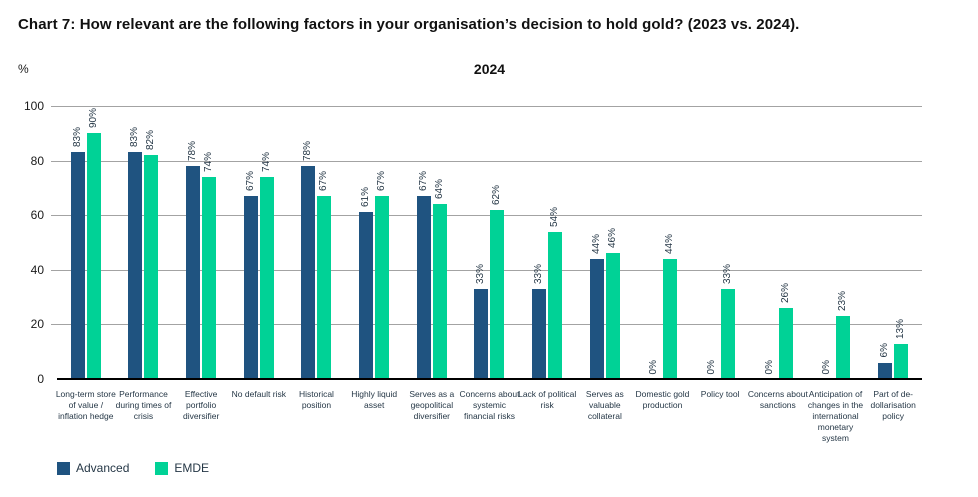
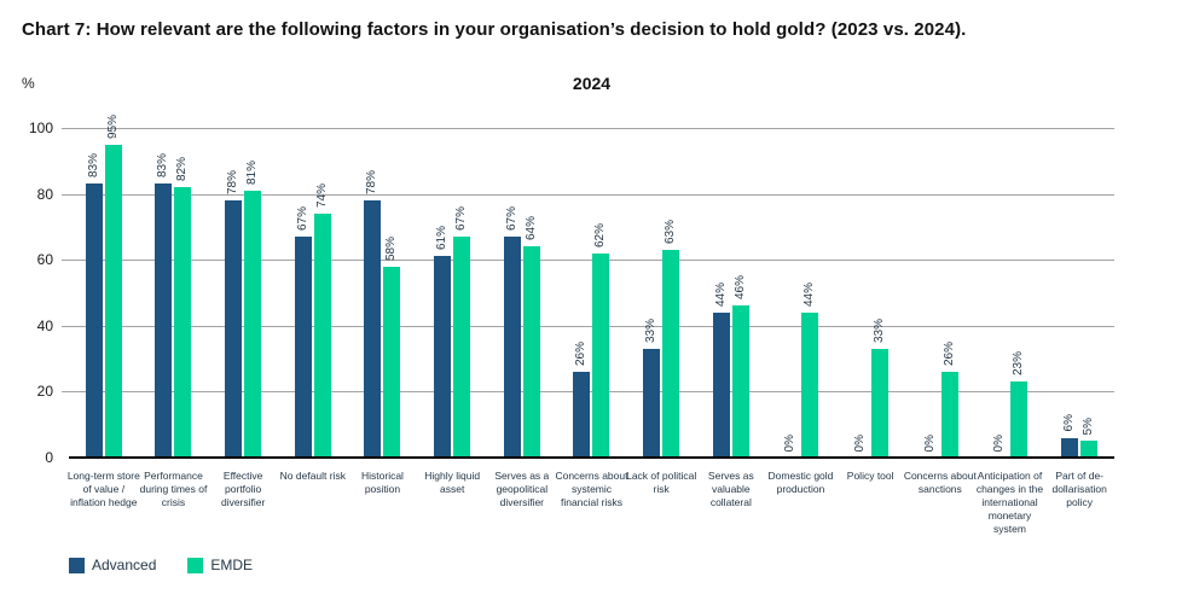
EMDE/Long-term store of value / inflation hedge: 90% -> 95%
EMDE/Effective portfolio diversifier: 74% -> 81%
EMDE/Historical position: 67% -> 58%
Advanced/Concerns about systemic financial risks: 33% -> 26%
EMDE/Lack of political risk: 54% -> 63%
EMDE/Part of de-dollarisation policy: 13% -> 5%
